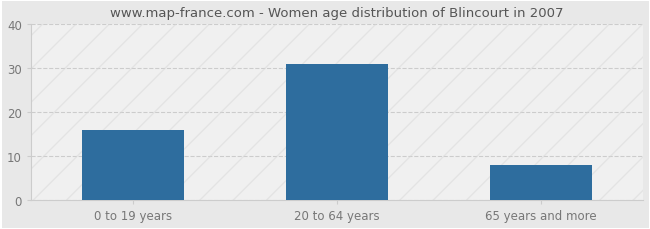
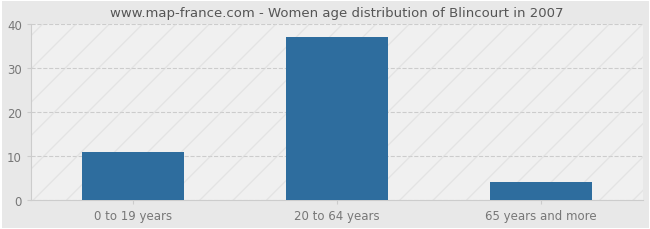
0 to 19 years: 16 -> 11
20 to 64 years: 31 -> 37
65 years and more: 8 -> 4
